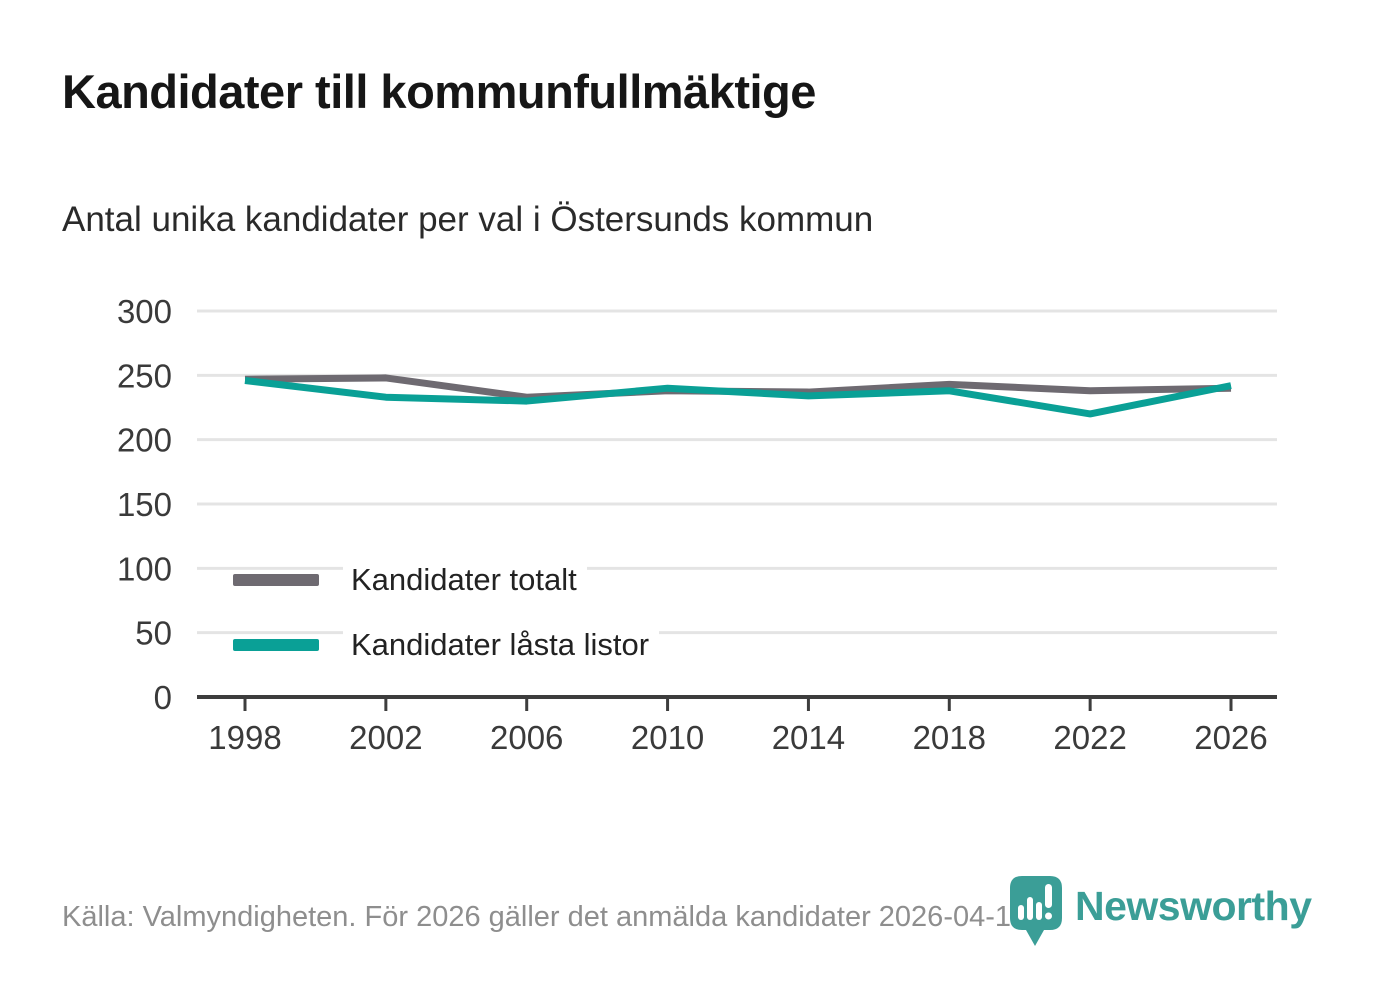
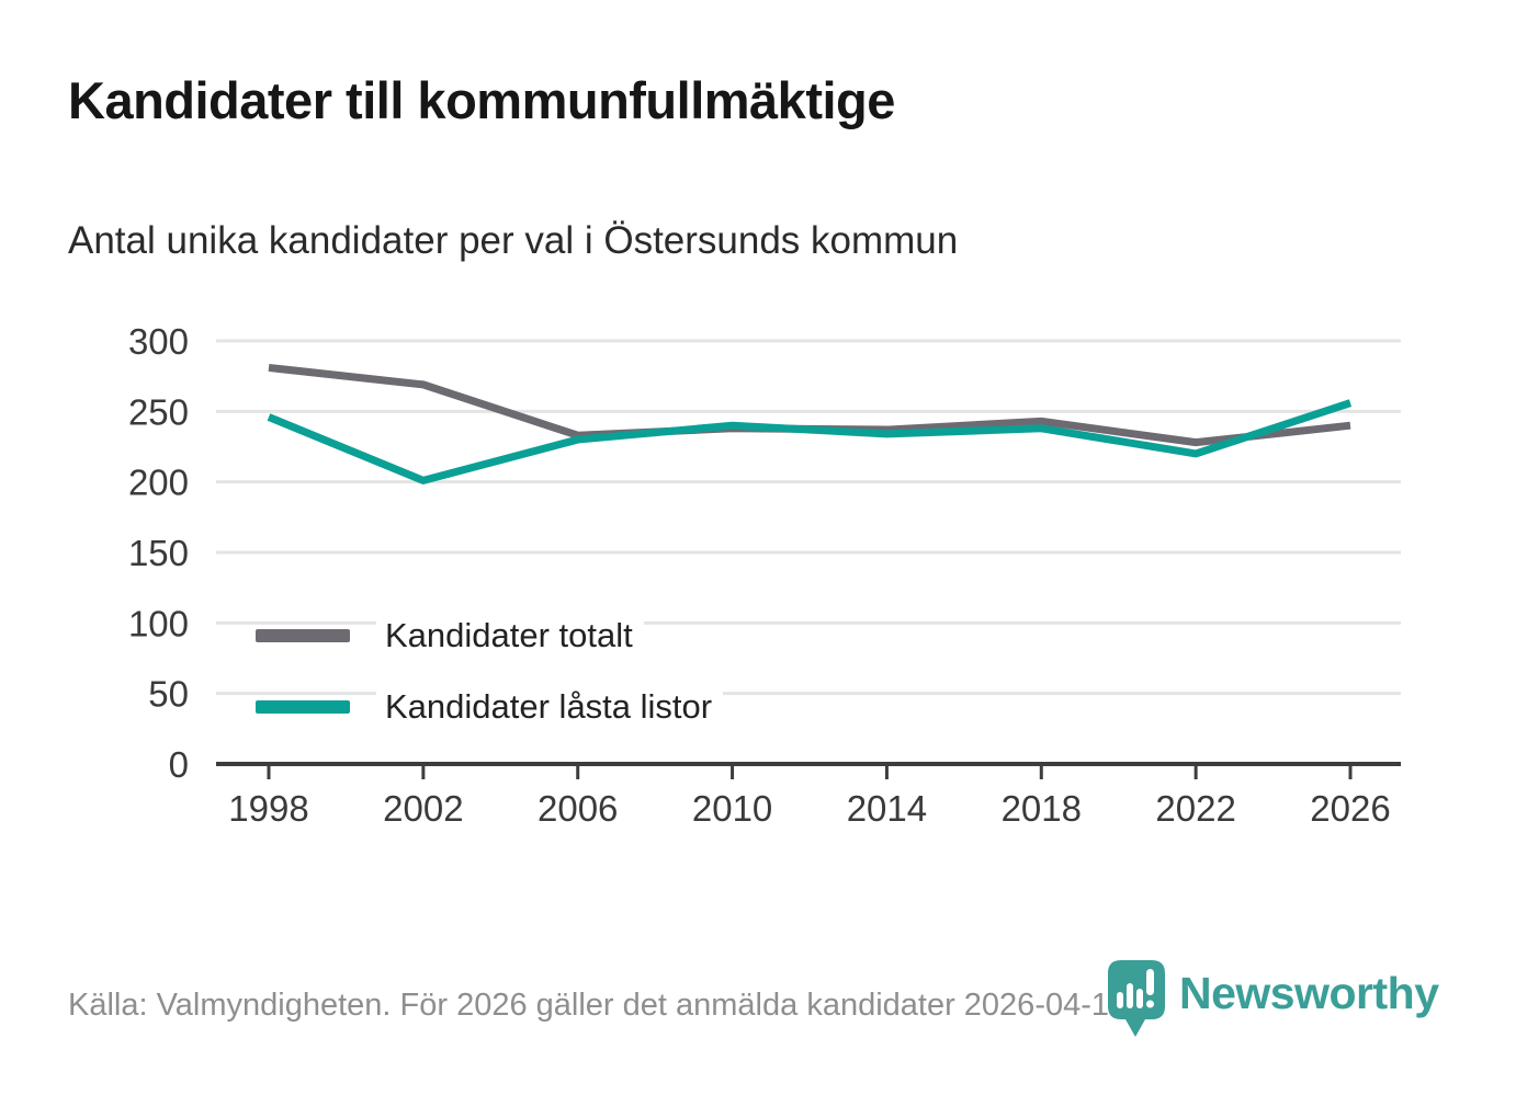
Kandidater totalt/1998: 247 -> 281
Kandidater totalt/2002: 248 -> 269
Kandidater låsta listor/2002: 233 -> 201
Kandidater totalt/2022: 238 -> 228
Kandidater låsta listor/2026: 242 -> 256
